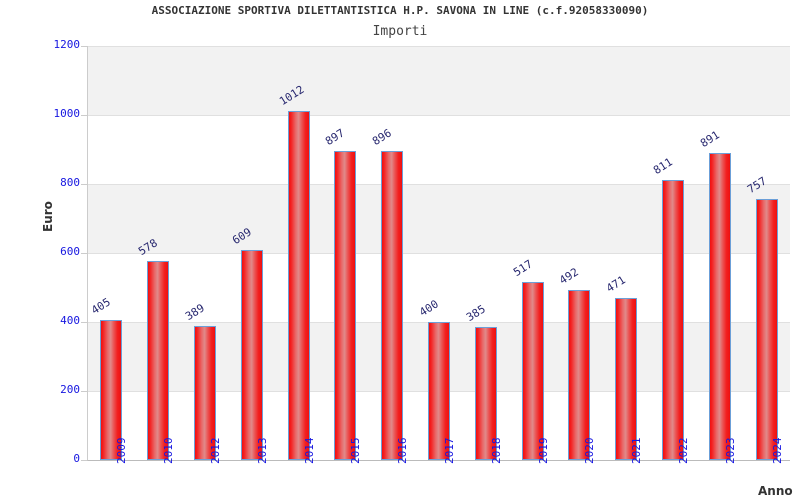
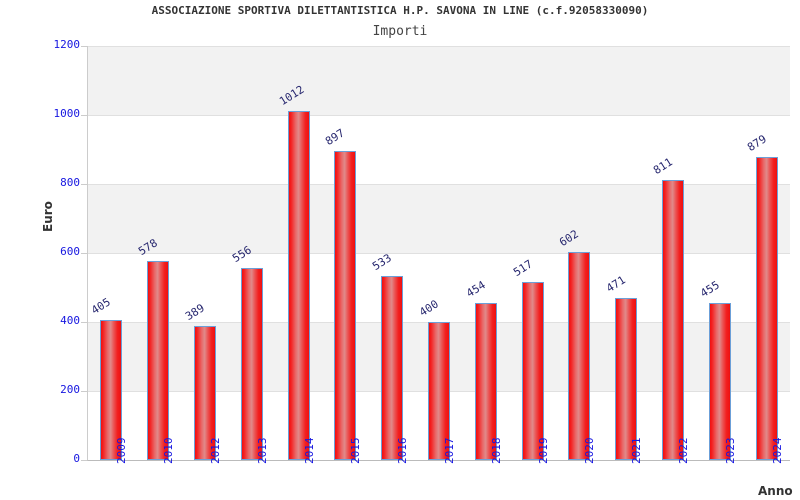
2013: 609 -> 556
2016: 896 -> 533
2018: 385 -> 454
2020: 492 -> 602
2023: 891 -> 455
2024: 757 -> 879
